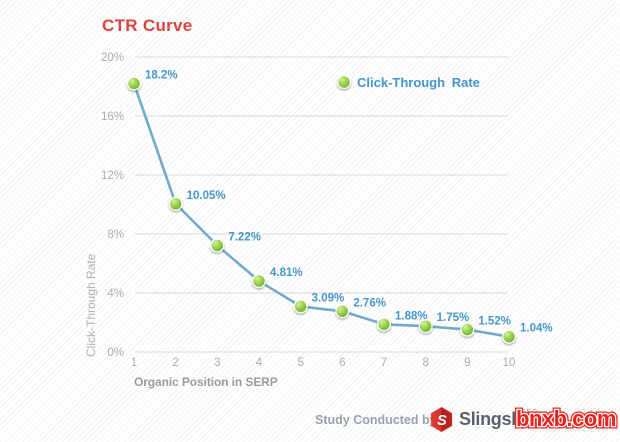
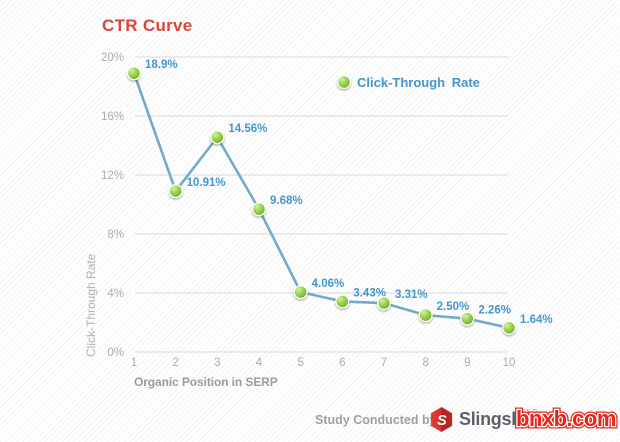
1: 18.2% -> 18.9%
2: 10.05% -> 10.91%
3: 7.22% -> 14.56%
4: 4.81% -> 9.68%
5: 3.09% -> 4.06%
6: 2.76% -> 3.43%
7: 1.88% -> 3.31%
8: 1.75% -> 2.50%
9: 1.52% -> 2.26%
10: 1.04% -> 1.64%
